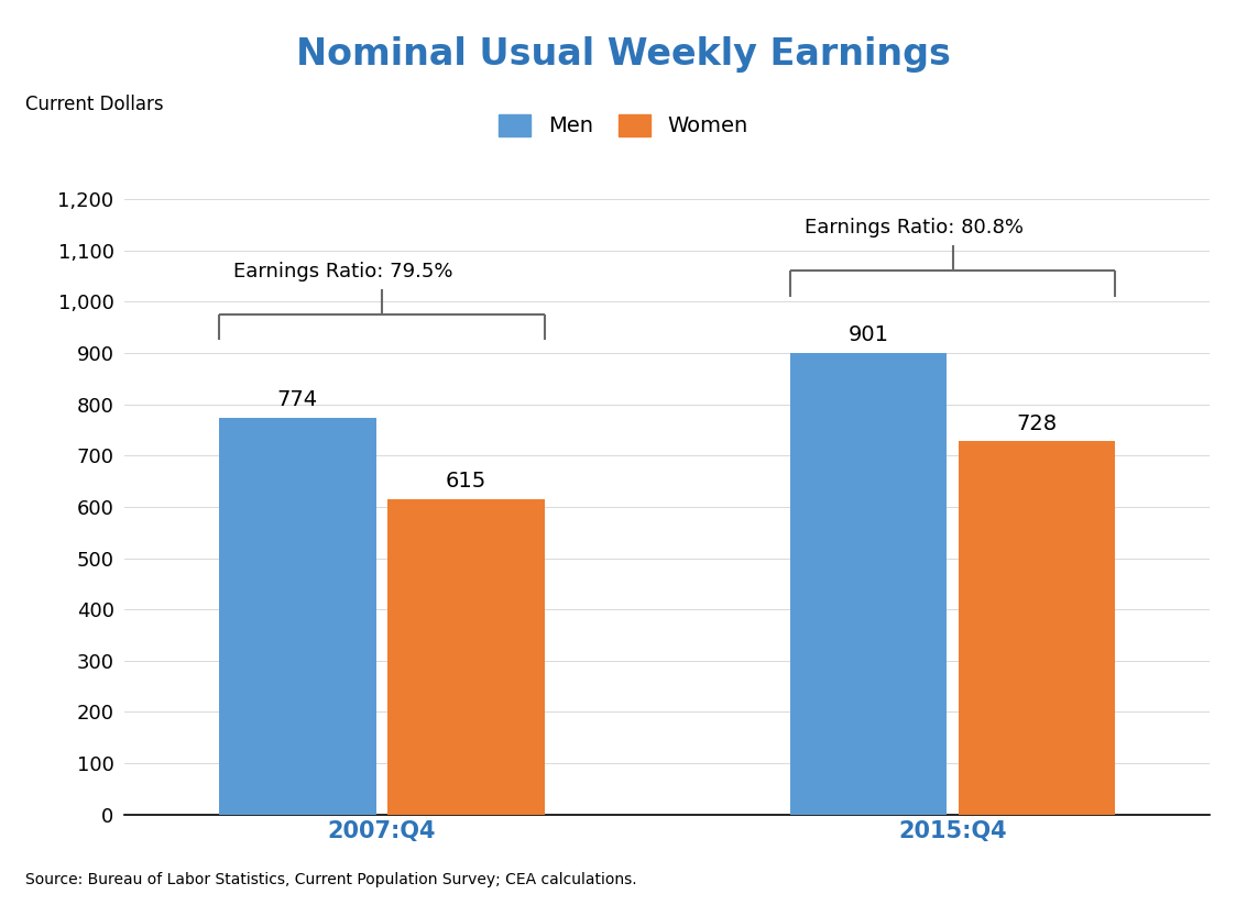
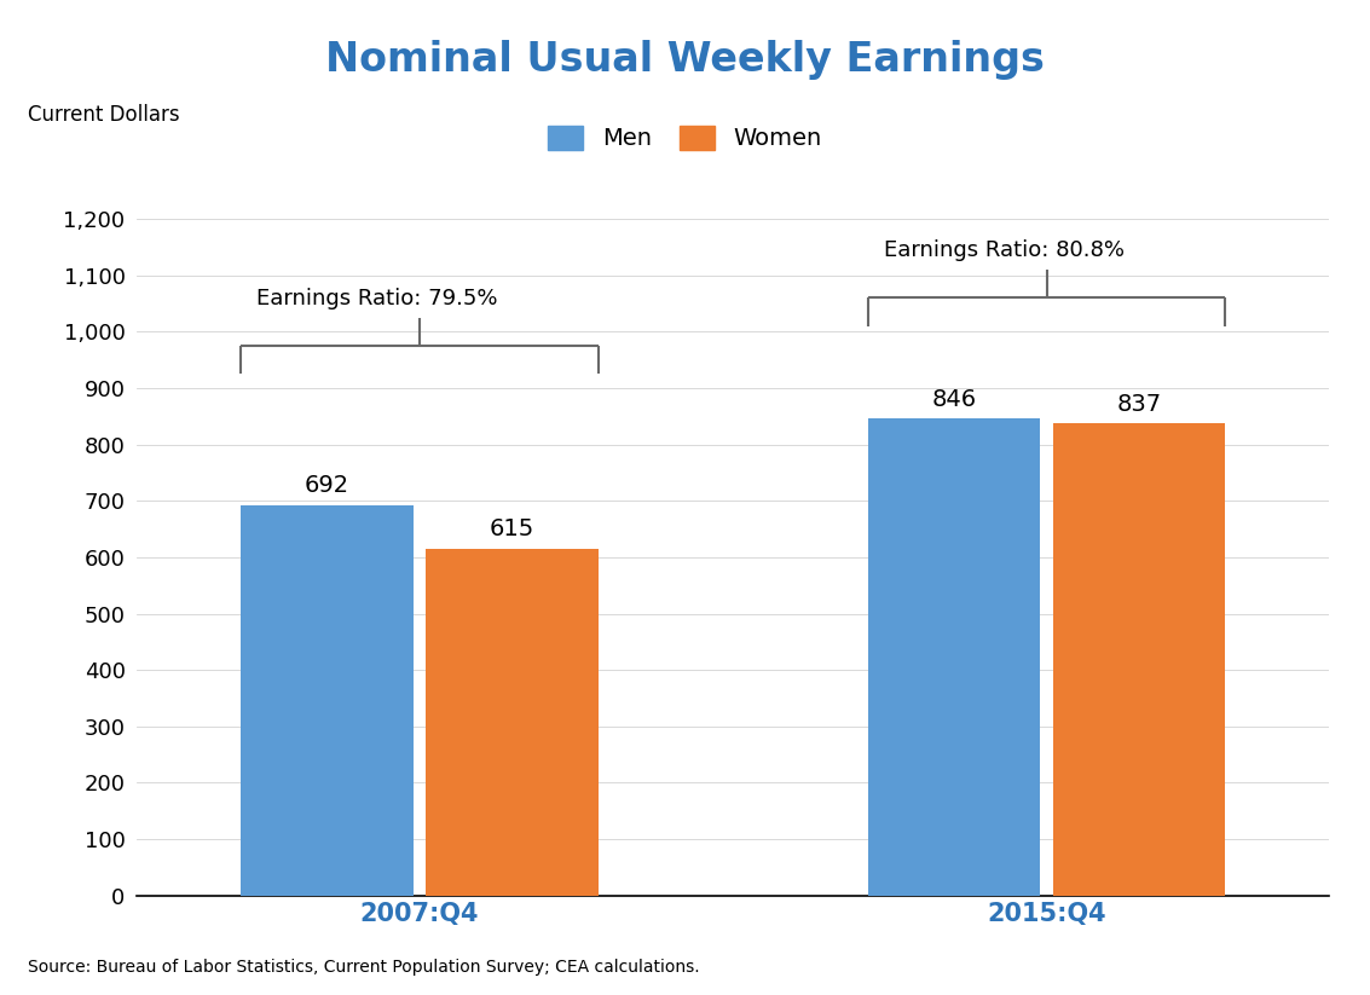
Men/2007:Q4: 774 -> 692
Men/2015:Q4: 901 -> 846
Women/2015:Q4: 728 -> 837
